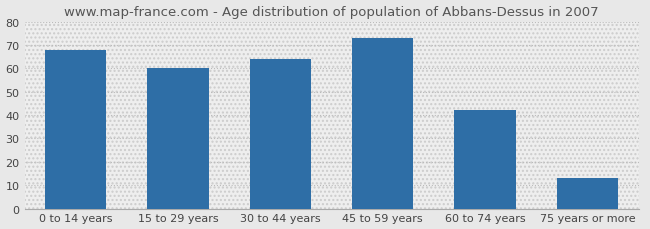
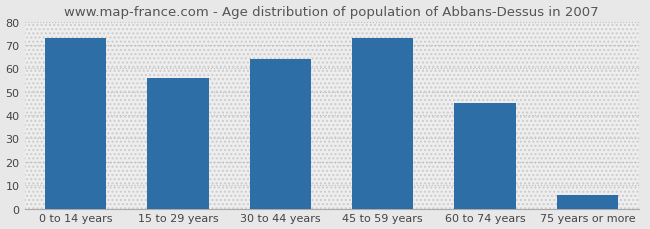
0 to 14 years: 68 -> 73
15 to 29 years: 60 -> 56
60 to 74 years: 42 -> 45
75 years or more: 13 -> 6
